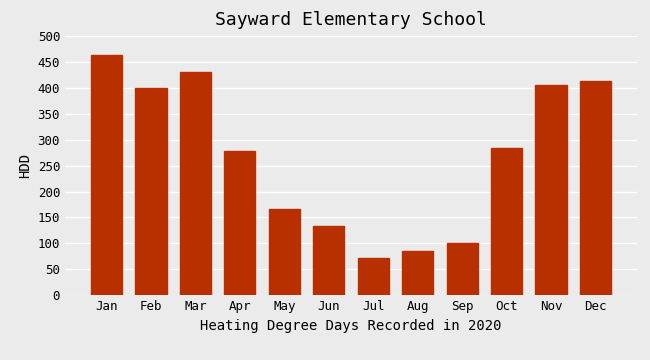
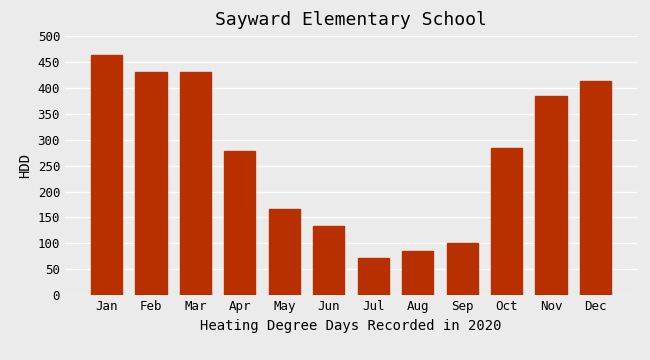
Feb: 400 -> 430
Nov: 406 -> 385
